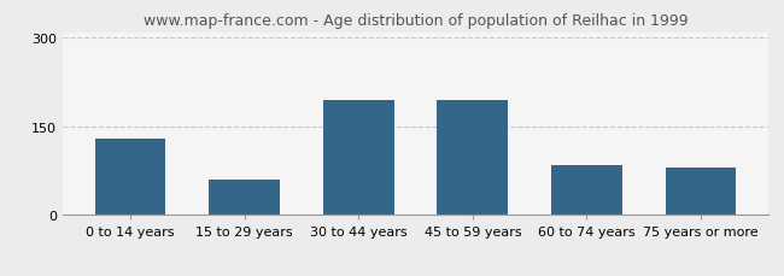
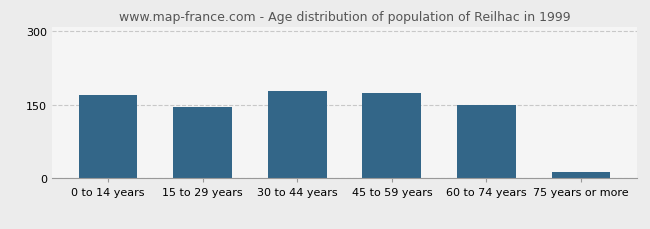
0 to 14 years: 130 -> 170
15 to 29 years: 60 -> 145
30 to 44 years: 195 -> 178
45 to 59 years: 195 -> 174
60 to 74 years: 85 -> 149
75 years or more: 80 -> 13
